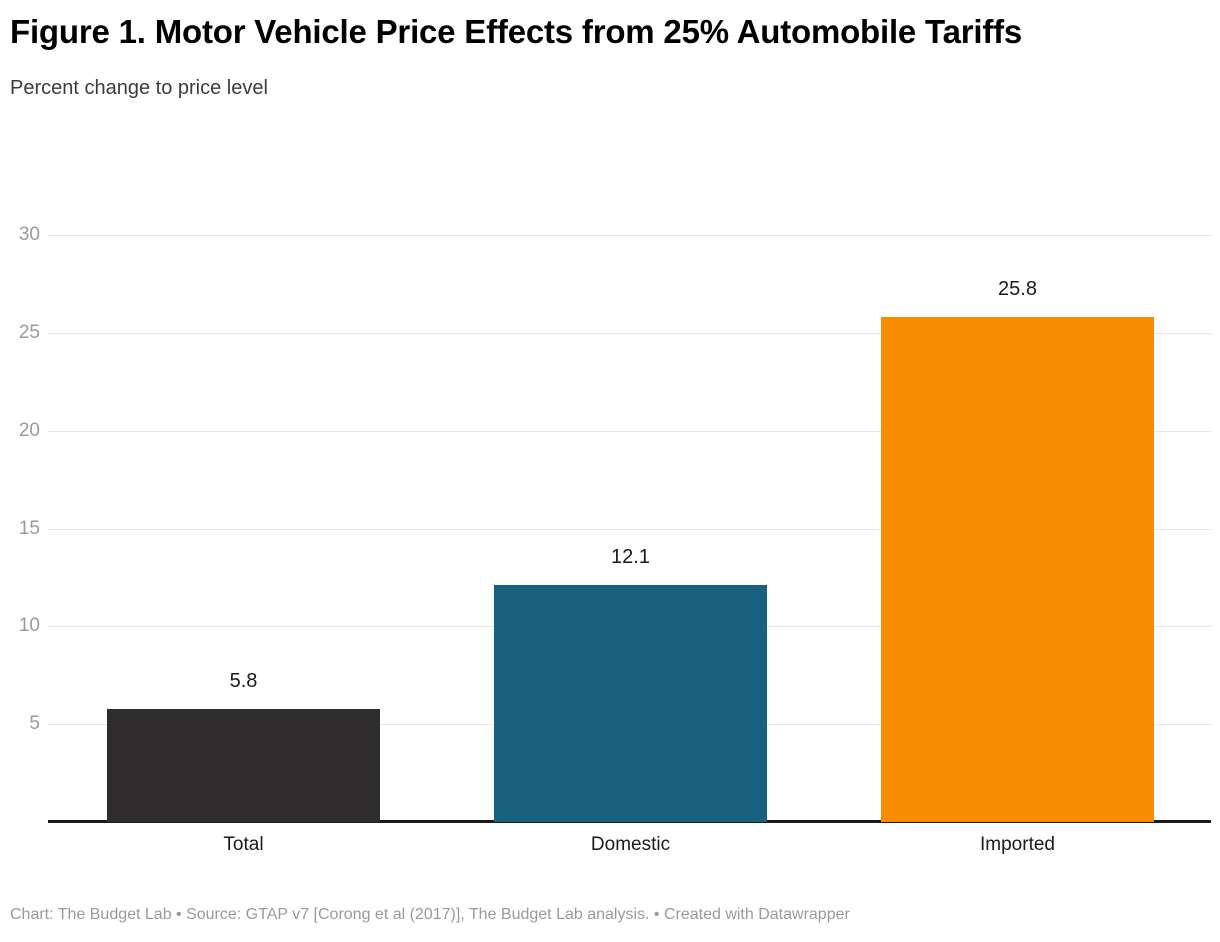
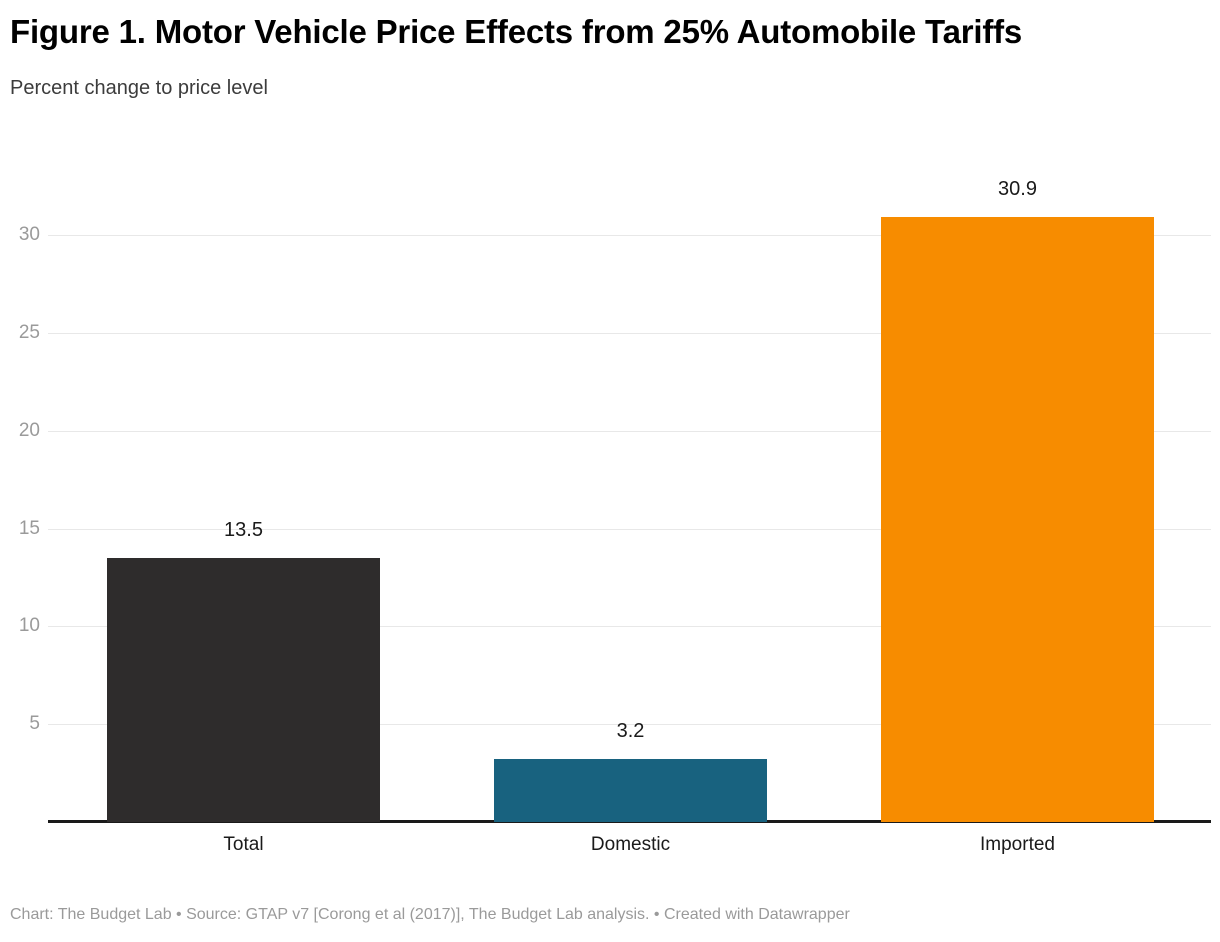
Total: 5.8 -> 13.5
Domestic: 12.1 -> 3.2
Imported: 25.8 -> 30.9
